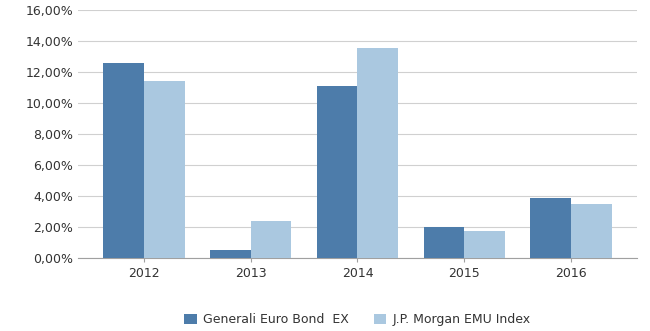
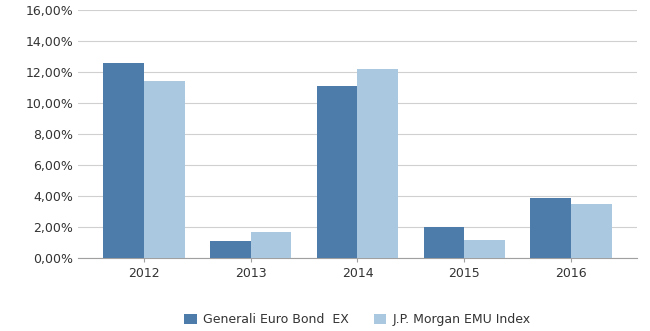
Generali Euro Bond EX/2013: 0,5% -> 1,1%
J.P. Morgan EMU Index/2013: 2,4% -> 1,7%
J.P. Morgan EMU Index/2014: 13,6% -> 12,2%
J.P. Morgan EMU Index/2015: 1,8% -> 1,2%
